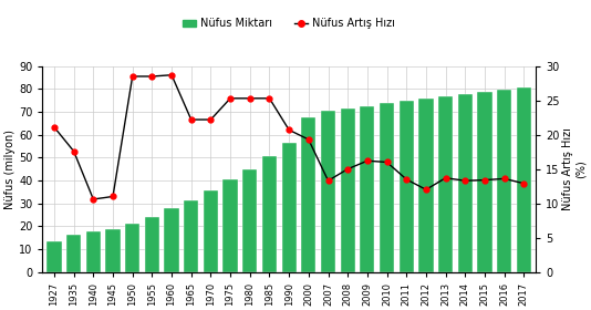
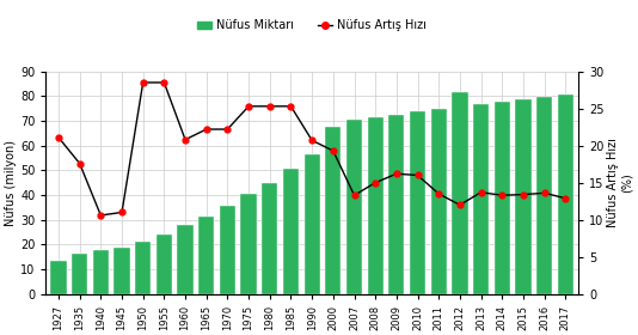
Nüfus Artış Hızı/1960: 28.7 -> 20.8
Nüfus Miktarı/2012: 75.6 -> 81.5
